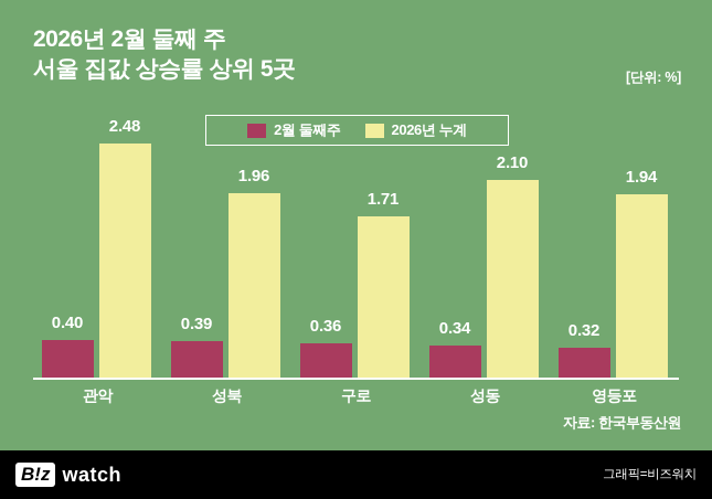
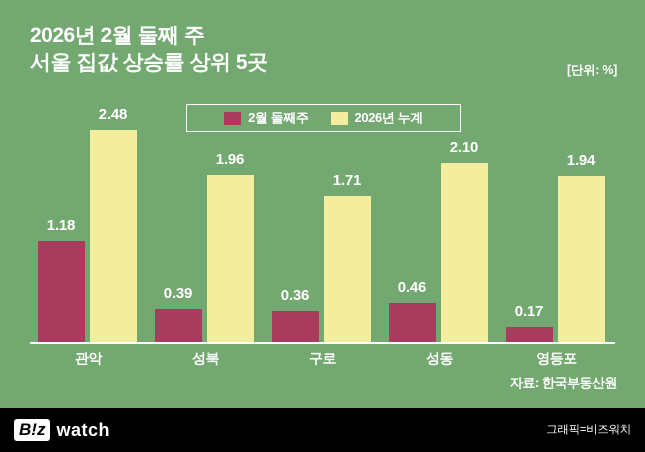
2월 둘째주/관악: 0.40 -> 1.18
2월 둘째주/성동: 0.34 -> 0.46
2월 둘째주/영등포: 0.32 -> 0.17
